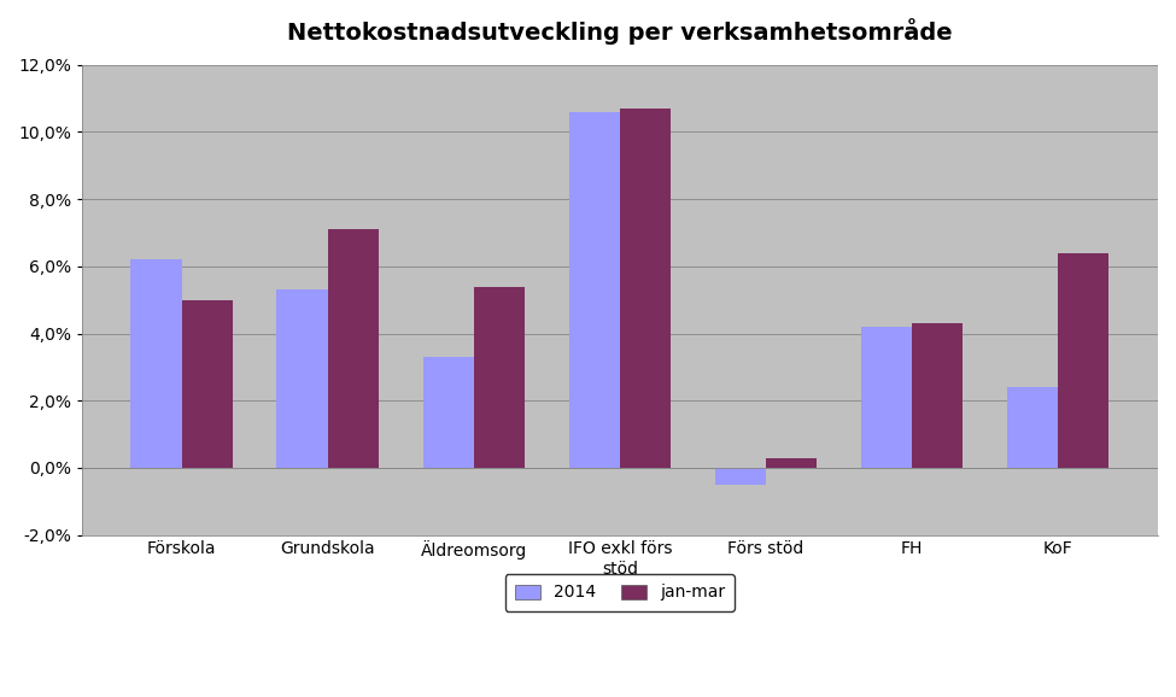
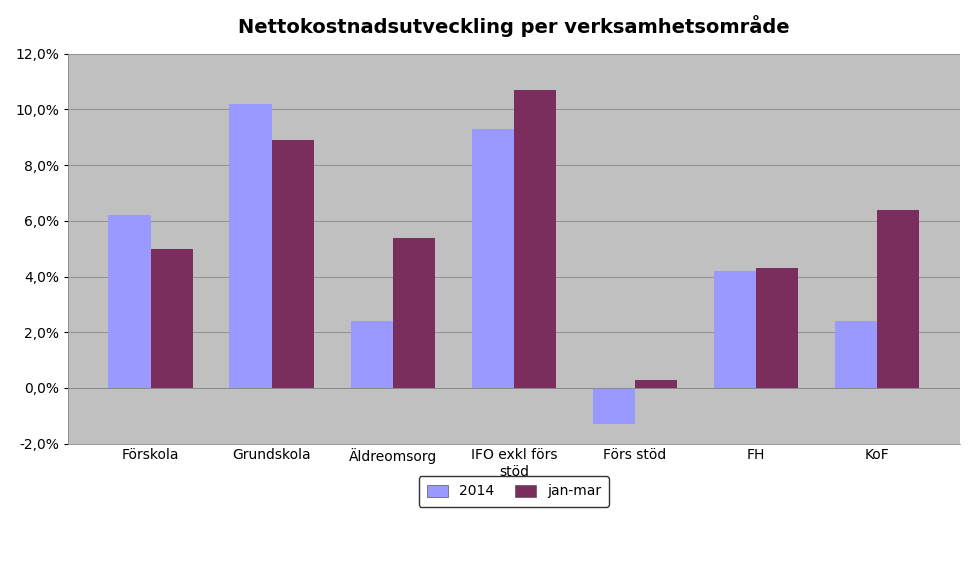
2014/Grundskola: 5,3% -> 10,2%
jan-mar/Grundskola: 7,1% -> 8,9%
2014/Äldreomsorg: 3,3% -> 2,4%
2014/IFO exkl förs stöd: 10,6% -> 9,3%
2014/Förs stöd: -0,5% -> -1,3%
